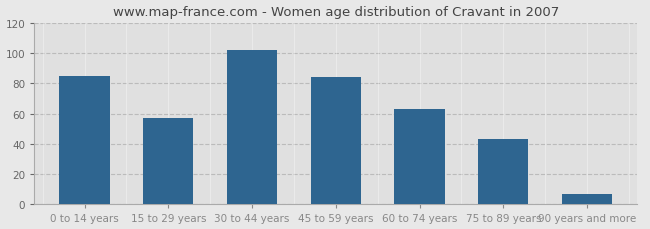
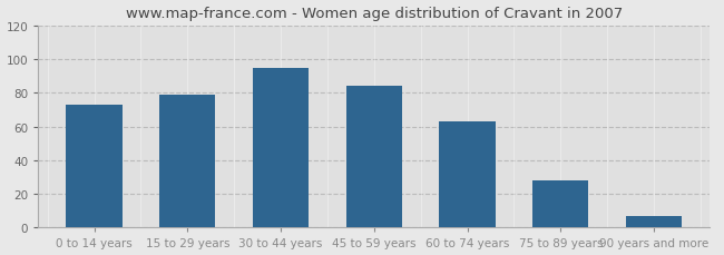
0 to 14 years: 85 -> 73
15 to 29 years: 57 -> 79
30 to 44 years: 102 -> 95
75 to 89 years: 43 -> 28
